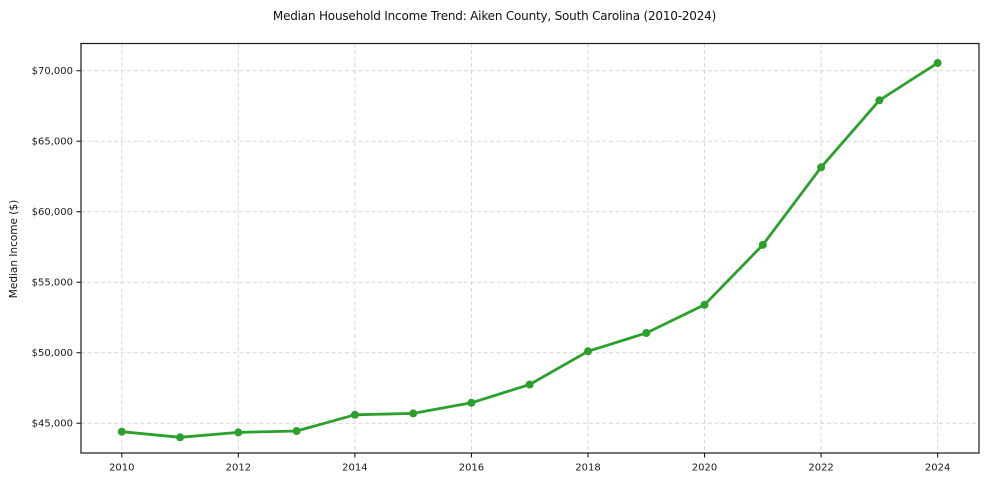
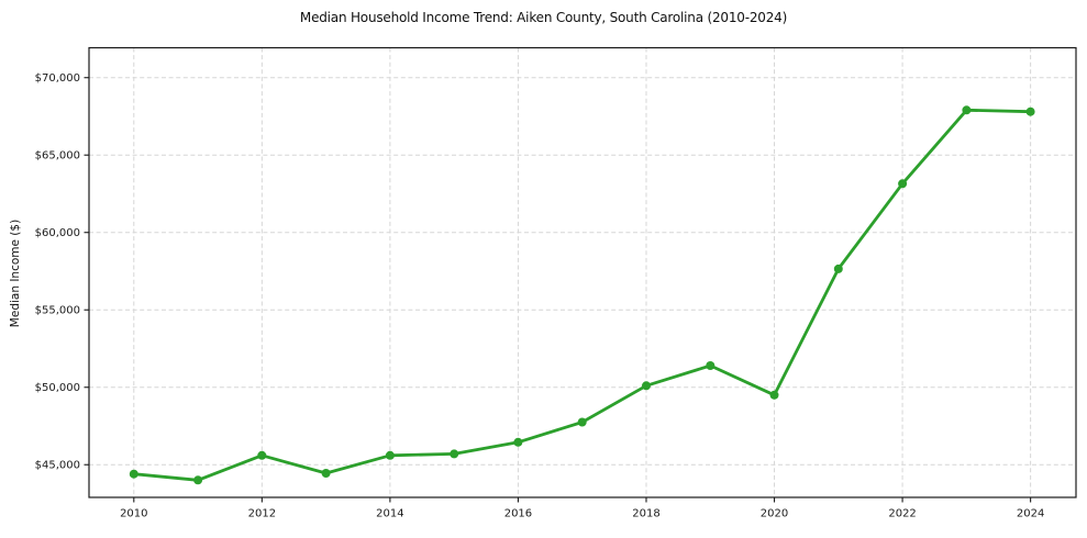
2012: $44400 -> $45600
2020: $53400 -> $49500
2024: $70600 -> $67800
